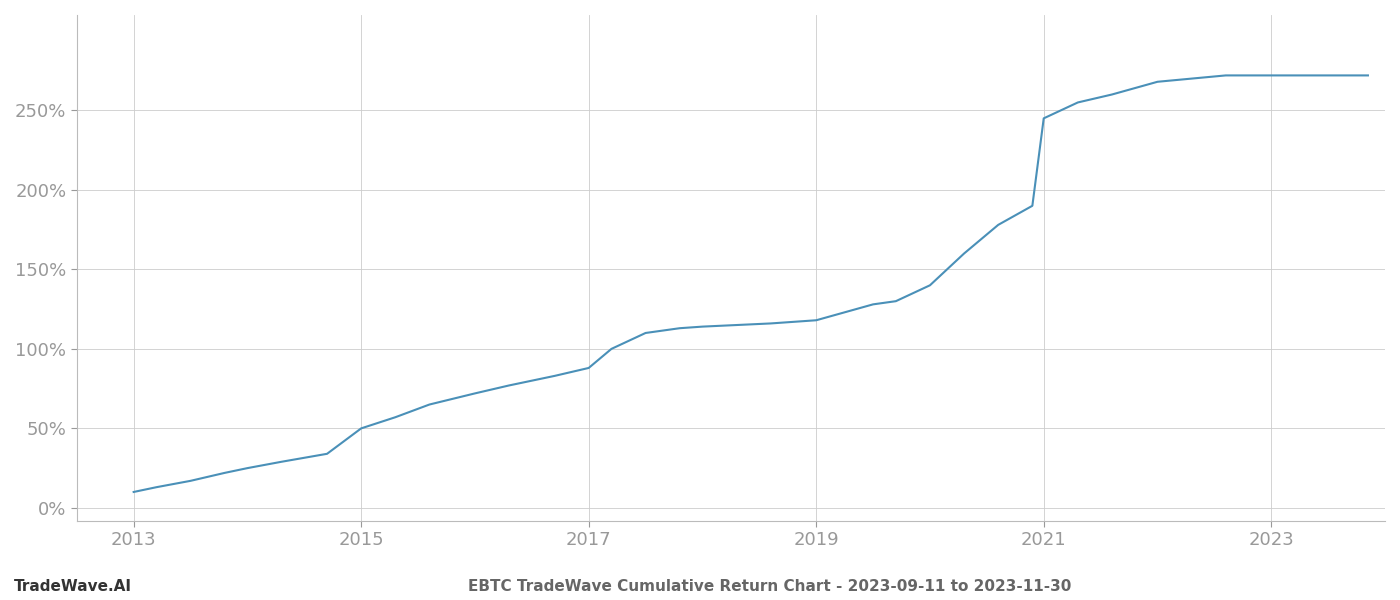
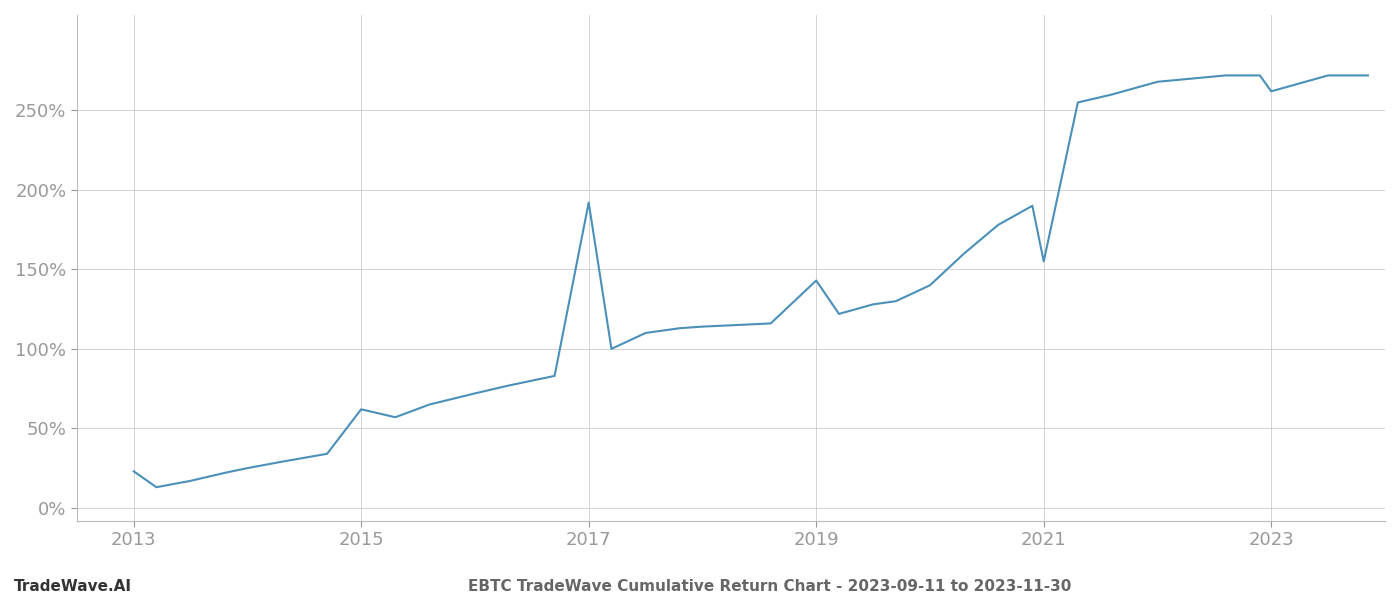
2013: 10% -> 23%
2015: 50% -> 62%
2017: 88% -> 192%
2019: 118% -> 143%
2021: 245% -> 155%
2023: 272% -> 262%
